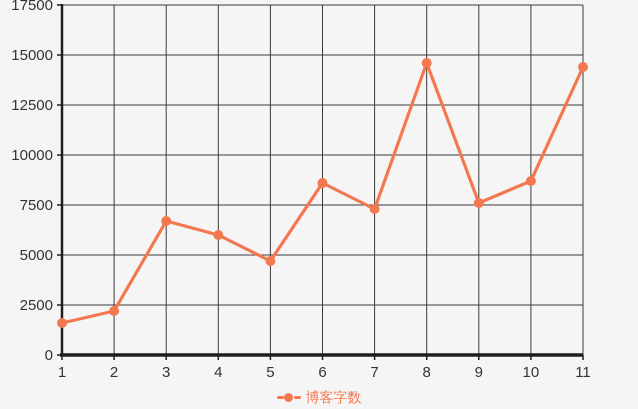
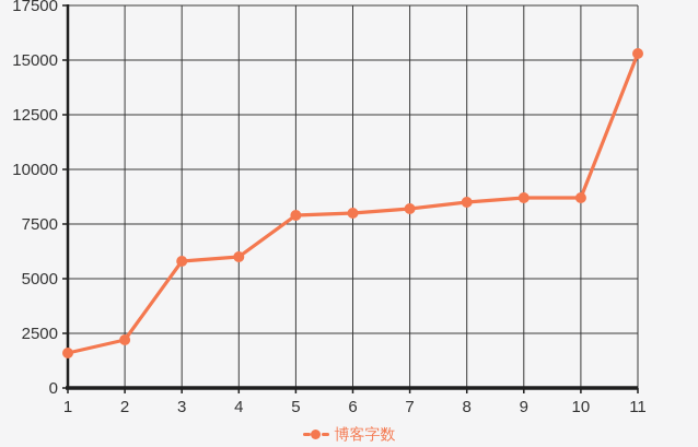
3: 6700 -> 5800
5: 4700 -> 7900
6: 8600 -> 8000
7: 7300 -> 8200
8: 14600 -> 8500
9: 7600 -> 8700
11: 14400 -> 15300
